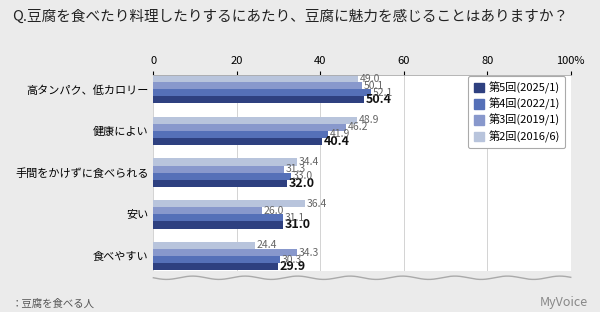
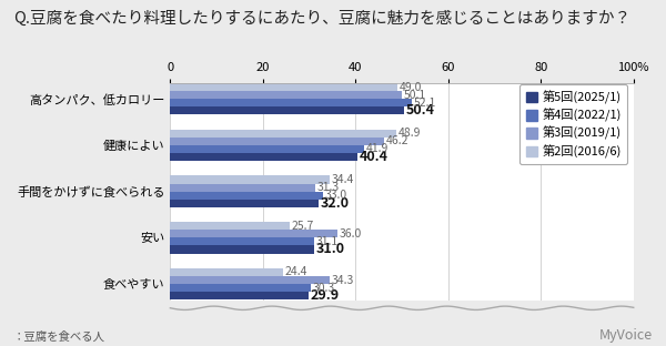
第2回(2016/6)/安い: 36.4 -> 25.7
第3回(2019/1)/安い: 26.0 -> 36.0
